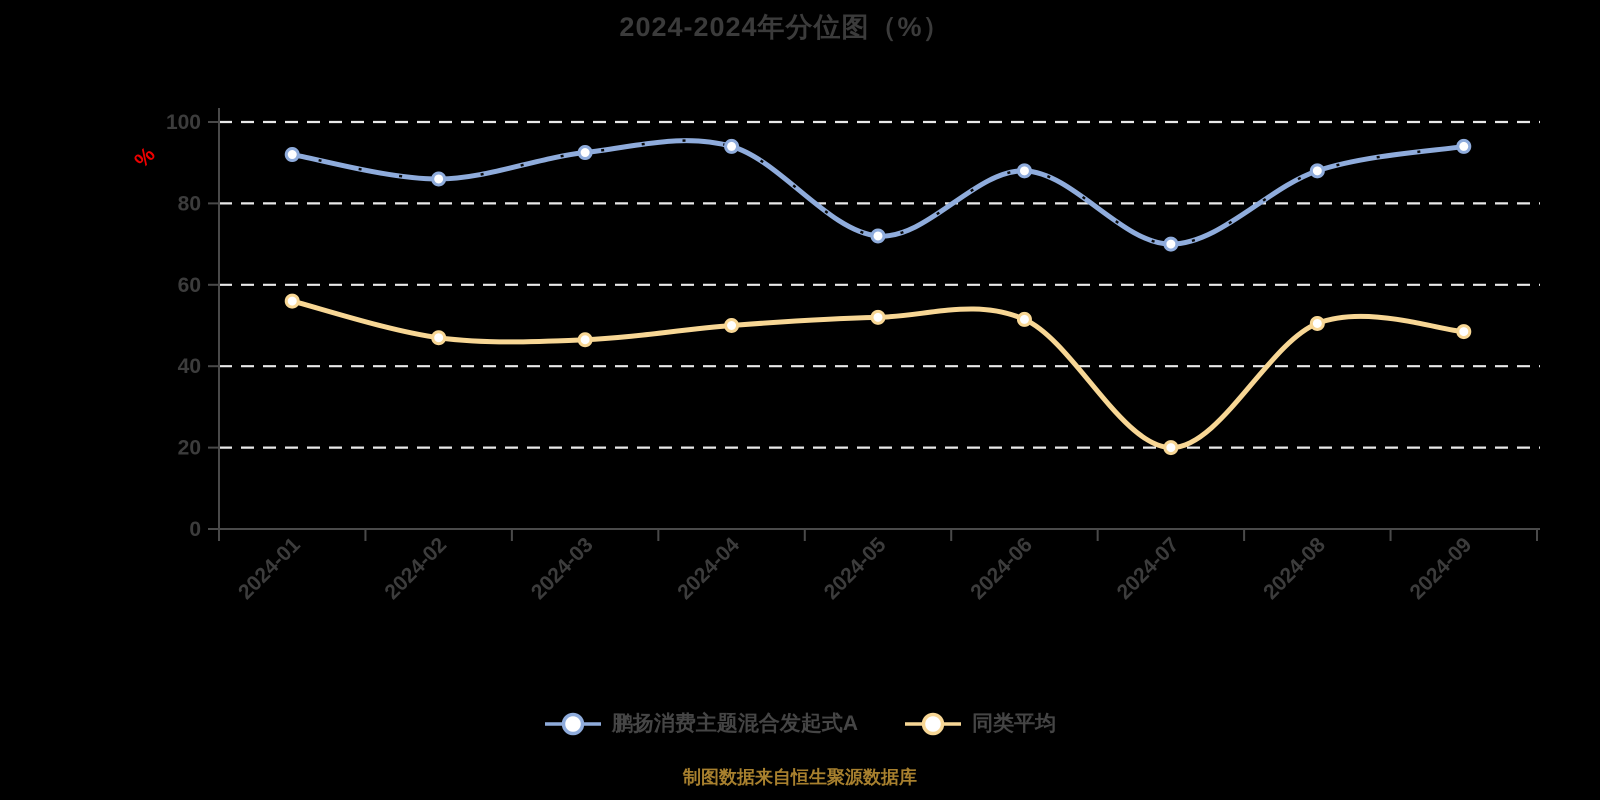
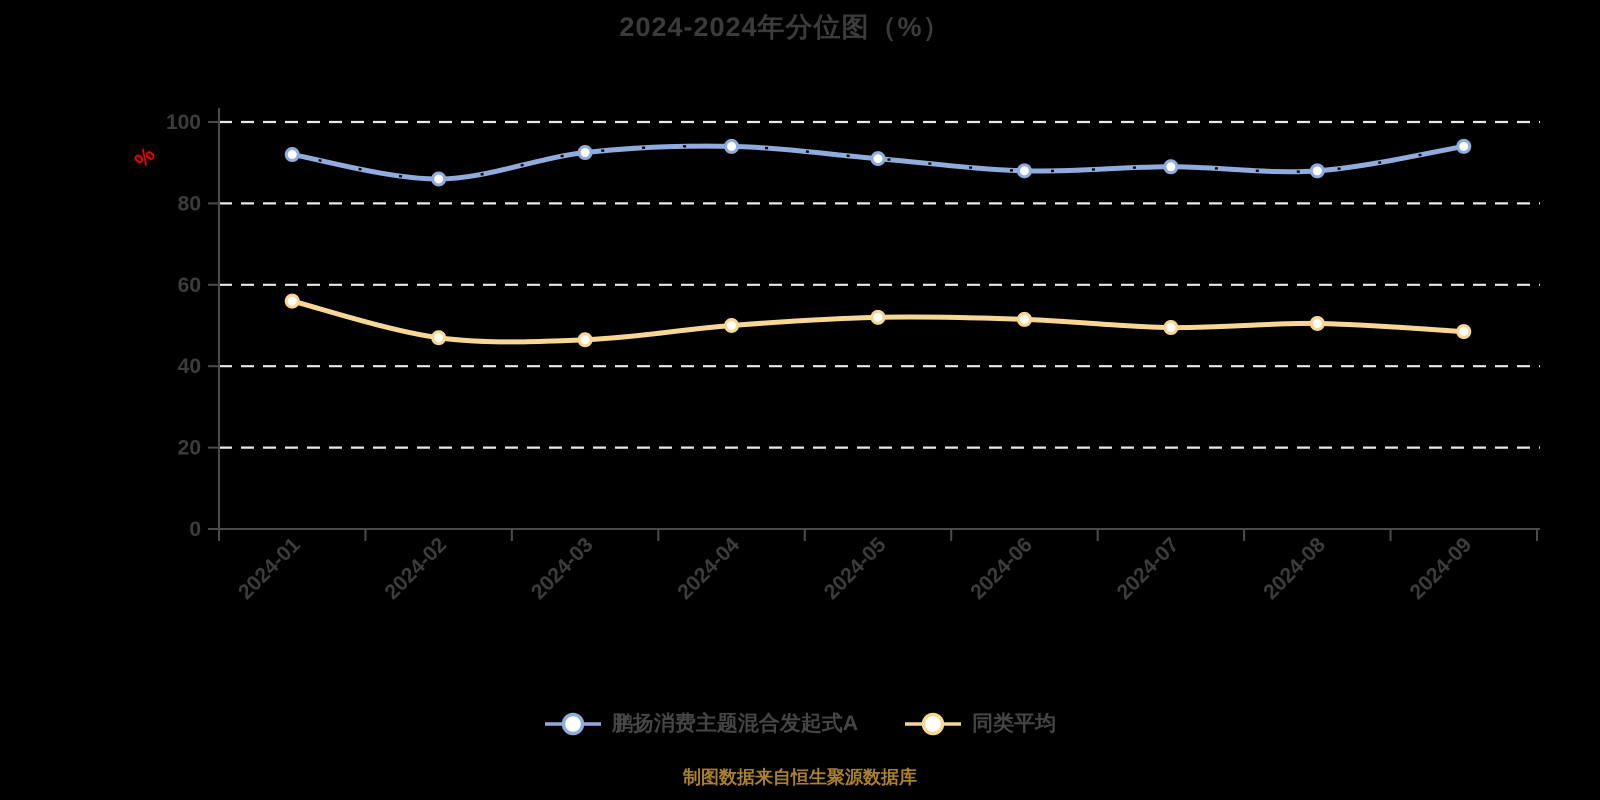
鹏扬消费主题混合发起式A/2024-05: 72 -> 91
鹏扬消费主题混合发起式A/2024-07: 70 -> 89
同类平均/2024-07: 20 -> 50
